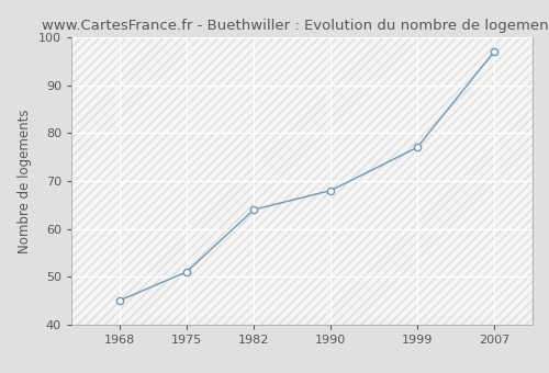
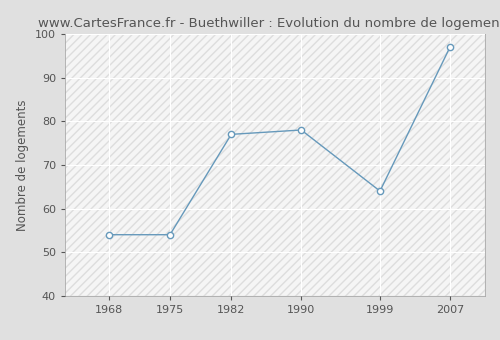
1968: 45 -> 54
1975: 51 -> 54
1982: 64 -> 77
1990: 68 -> 78
1999: 77 -> 64
